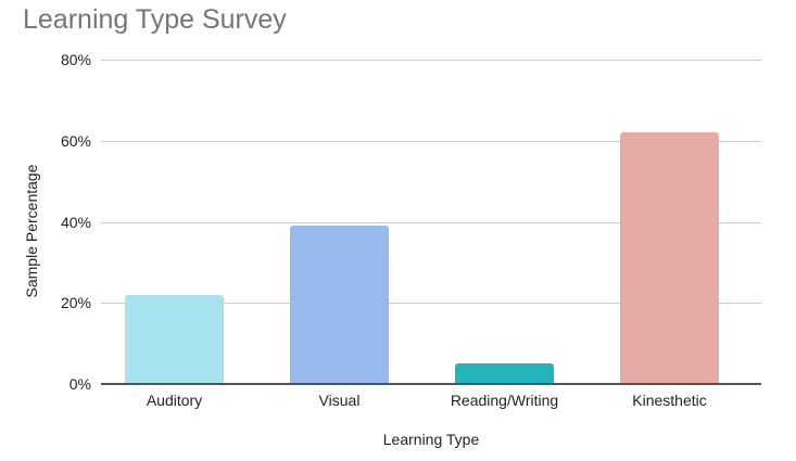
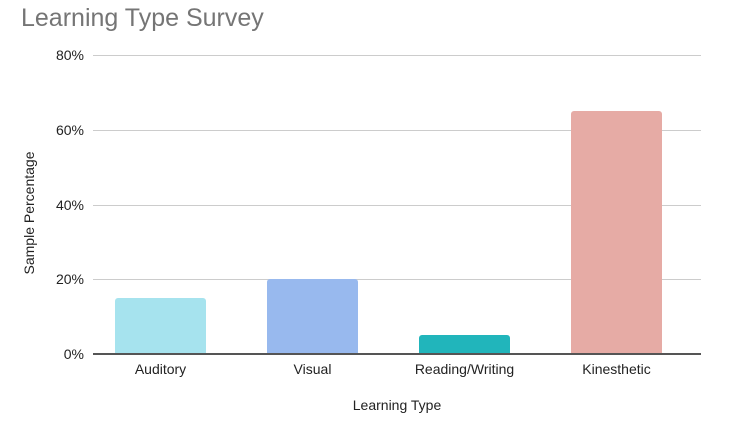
Auditory: 22% -> 15%
Visual: 39% -> 20%
Kinesthetic: 62% -> 65%
